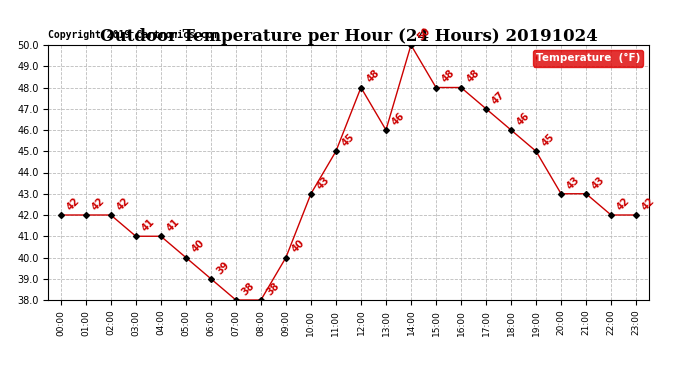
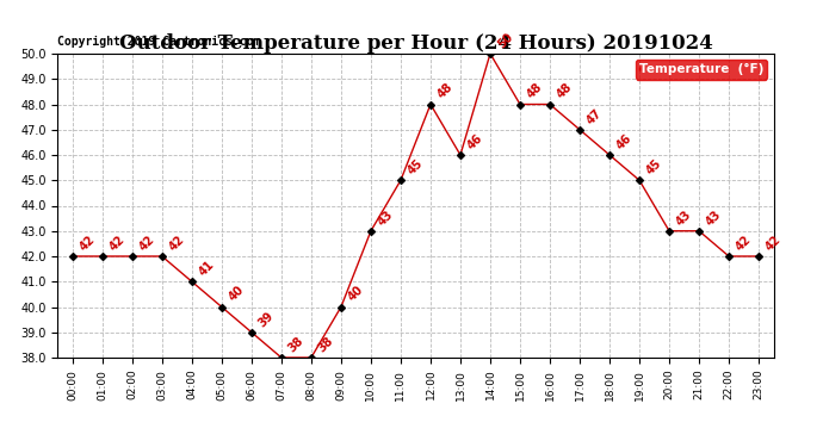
03:00: 41 -> 42
